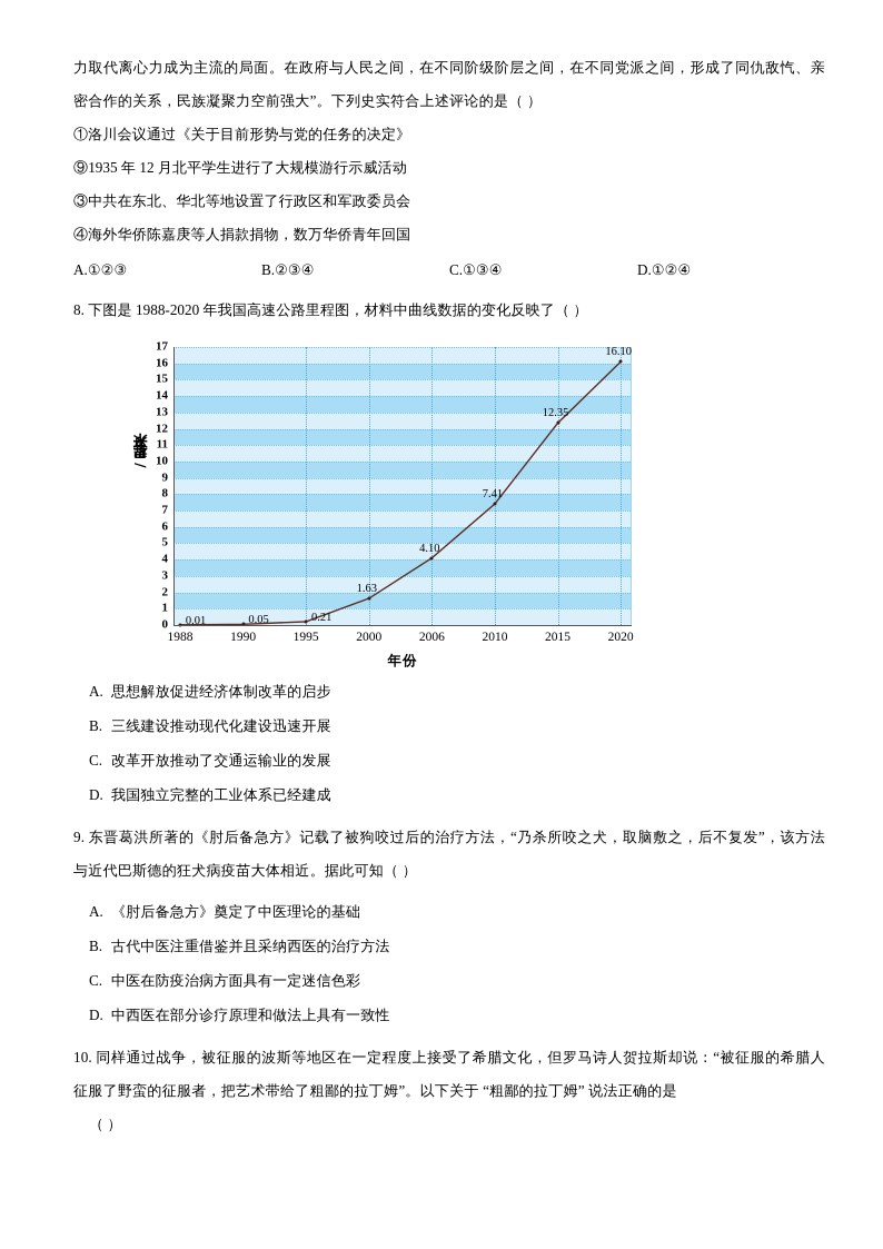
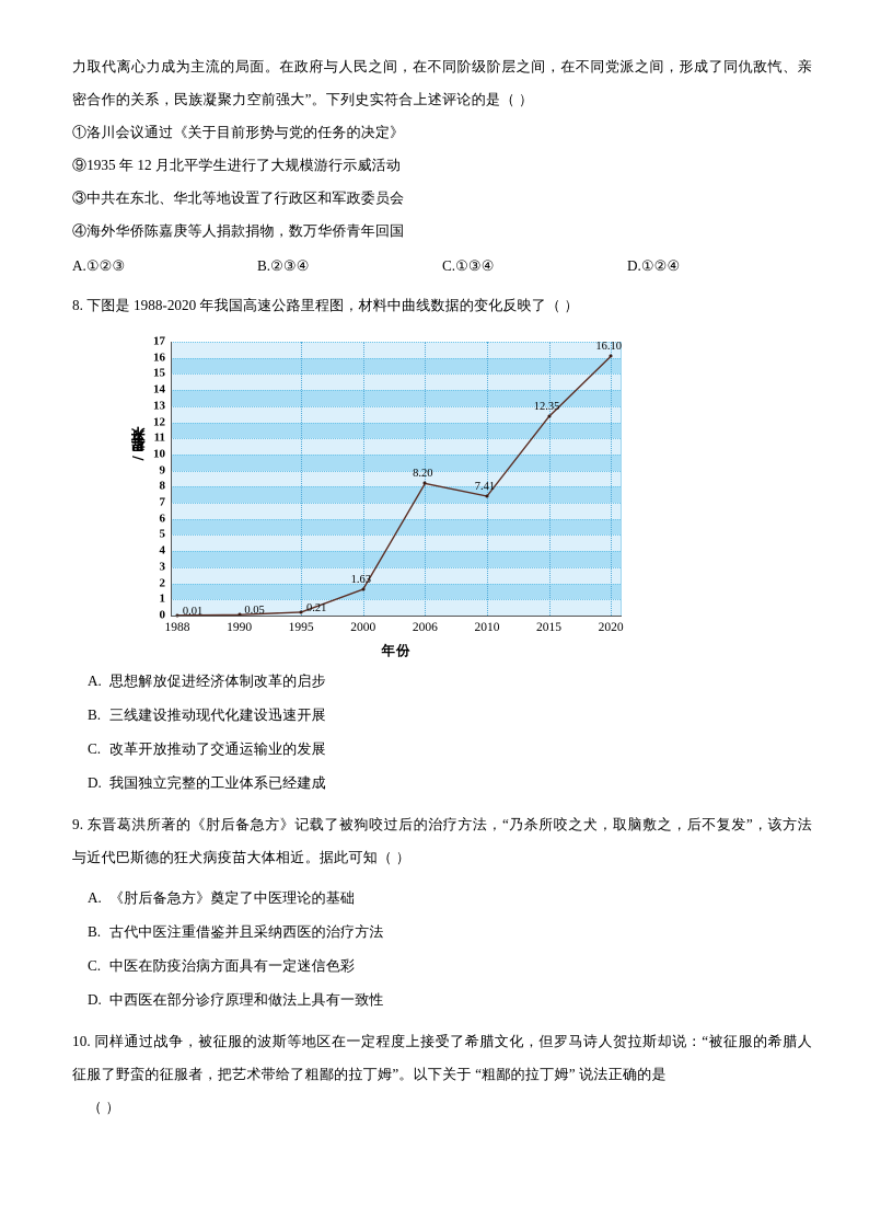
2006: 4.10 -> 8.20
